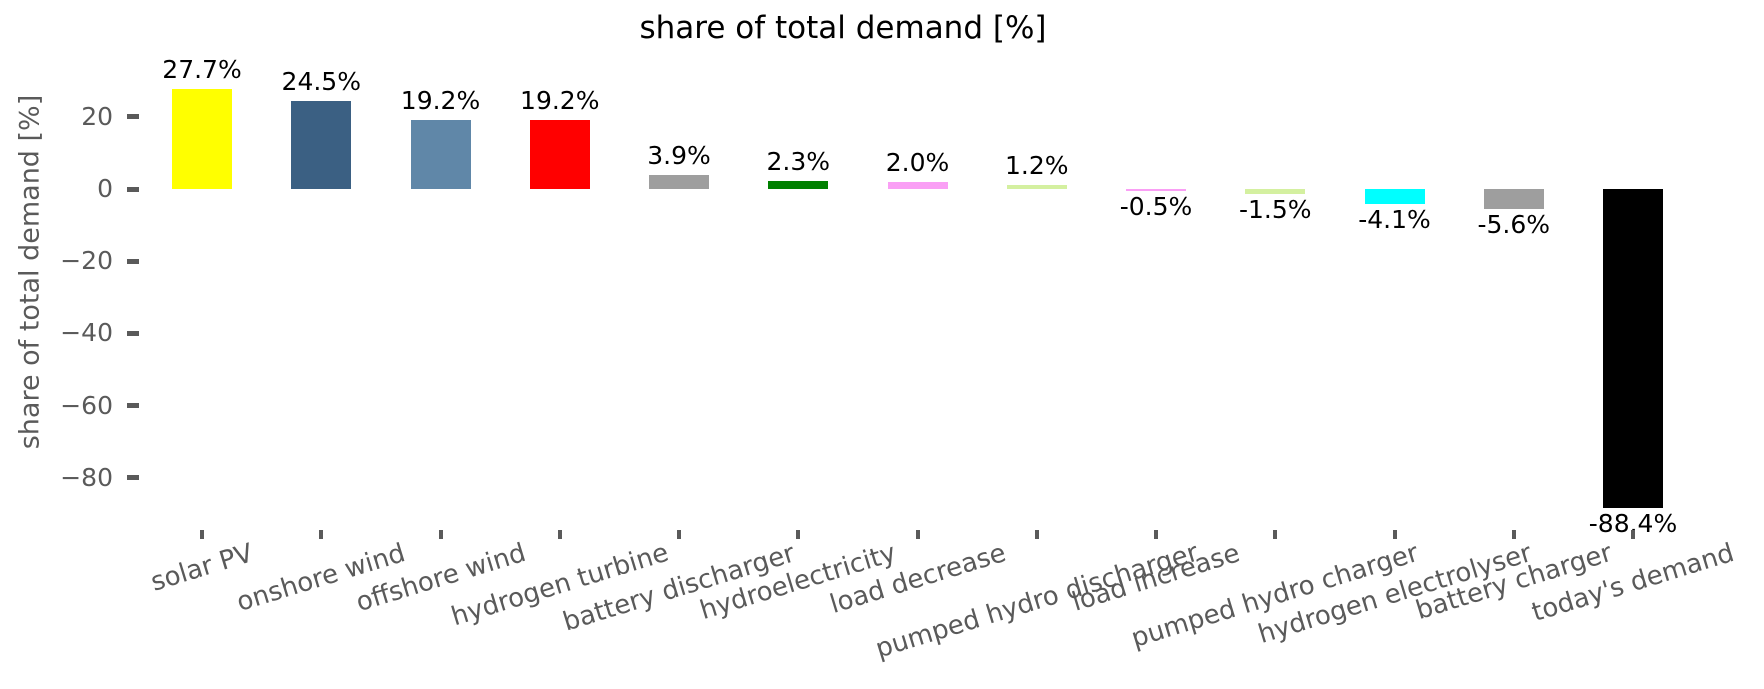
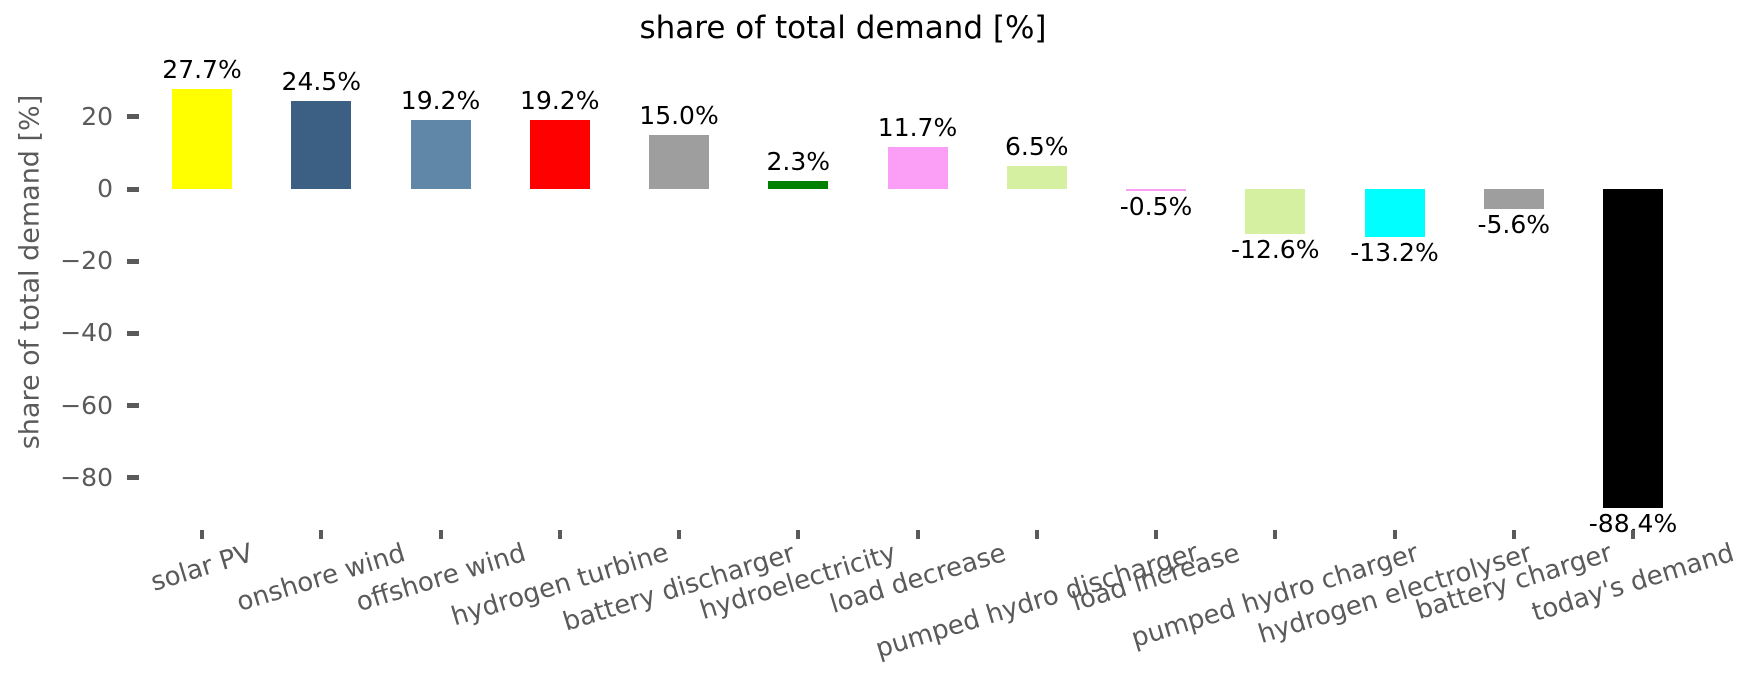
battery discharger: 3.9% -> 15.0%
load decrease: 2.0% -> 11.7%
pumped hydro discharger: 1.2% -> 6.5%
pumped hydro charger: -1.5% -> -12.6%
hydrogen electrolyser: -4.1% -> -13.2%
